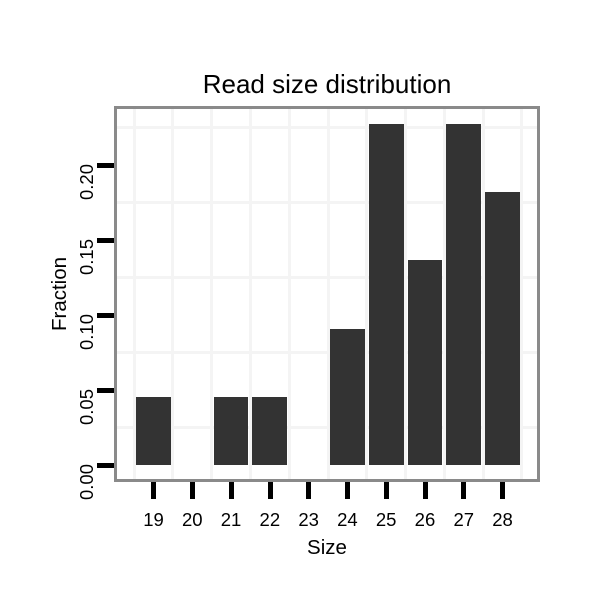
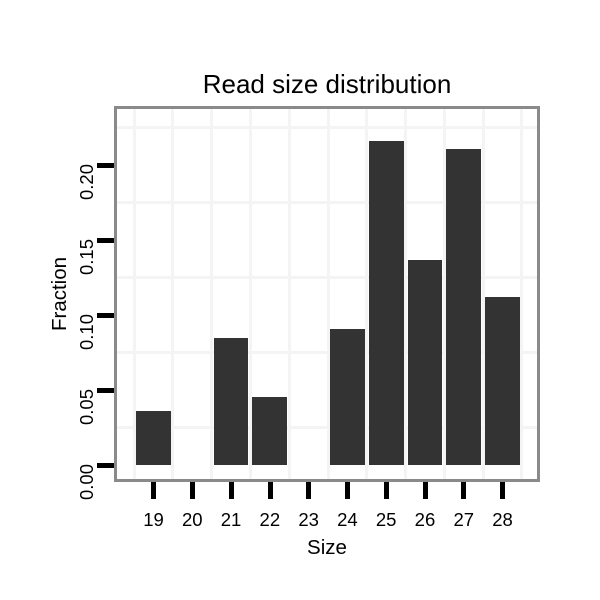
19: 0.045 -> 0.036
21: 0.045 -> 0.085
25: 0.227 -> 0.216
27: 0.227 -> 0.211
28: 0.182 -> 0.112
